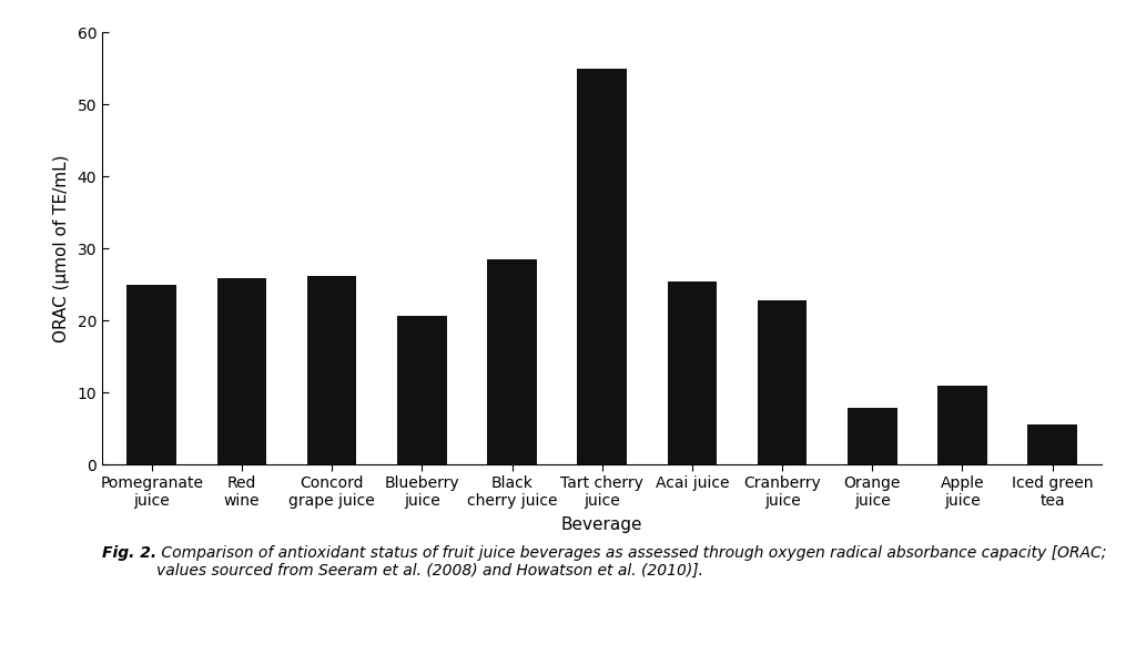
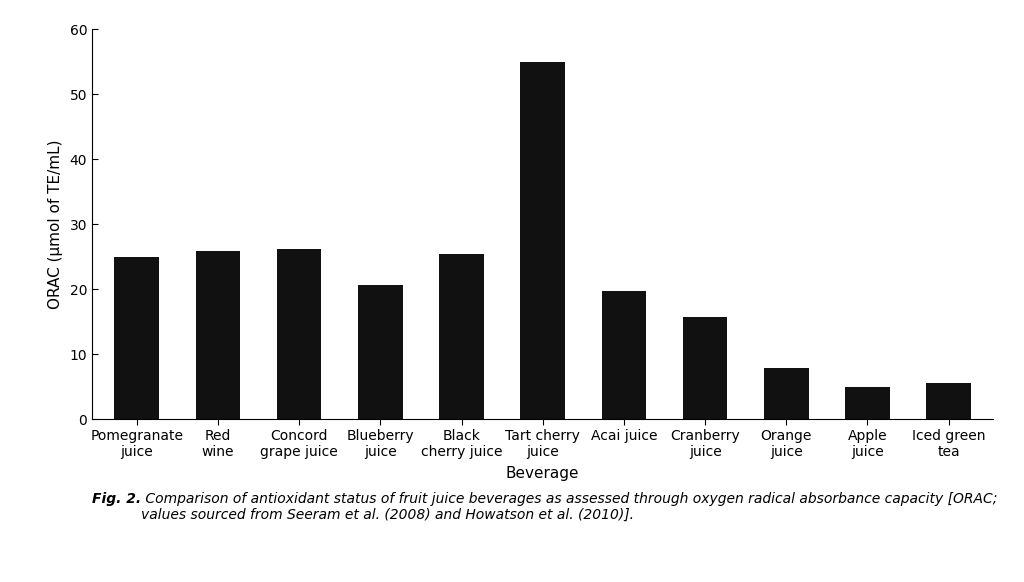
Black cherry juice: 28.4 -> 25.4
Acai juice: 25.4 -> 19.7
Cranberry juice: 22.8 -> 15.7
Apple juice: 11.0 -> 5.0
